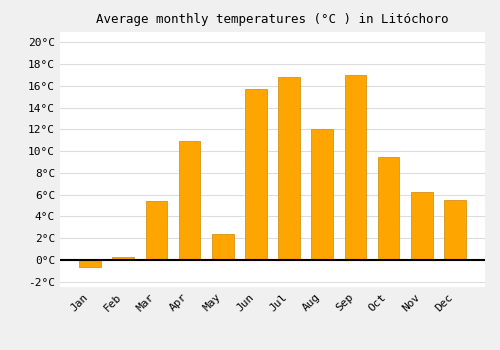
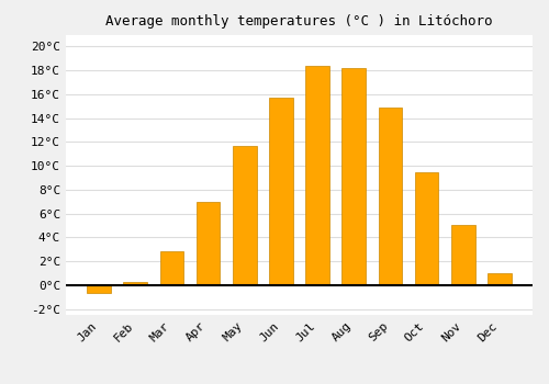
Mar: 5.4°C -> 2.8°C
Apr: 10.9°C -> 7.0°C
May: 2.4°C -> 11.7°C
Jul: 16.8°C -> 18.4°C
Aug: 12.0°C -> 18.2°C
Sep: 17.0°C -> 14.9°C
Nov: 6.2°C -> 5.0°C
Dec: 5.5°C -> 1.0°C
